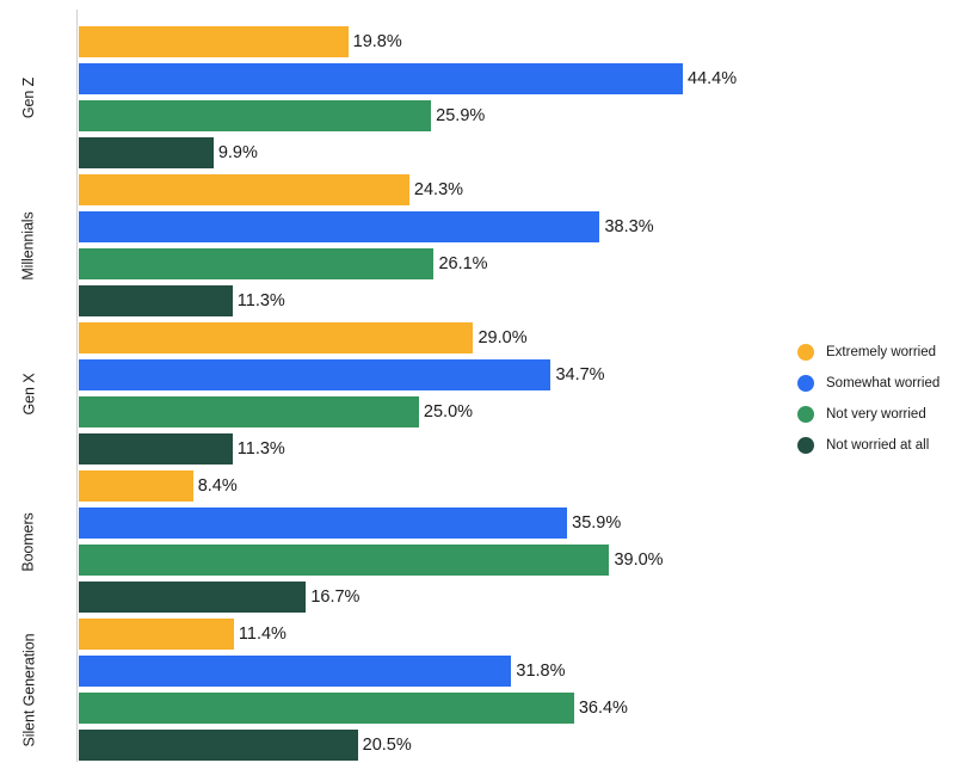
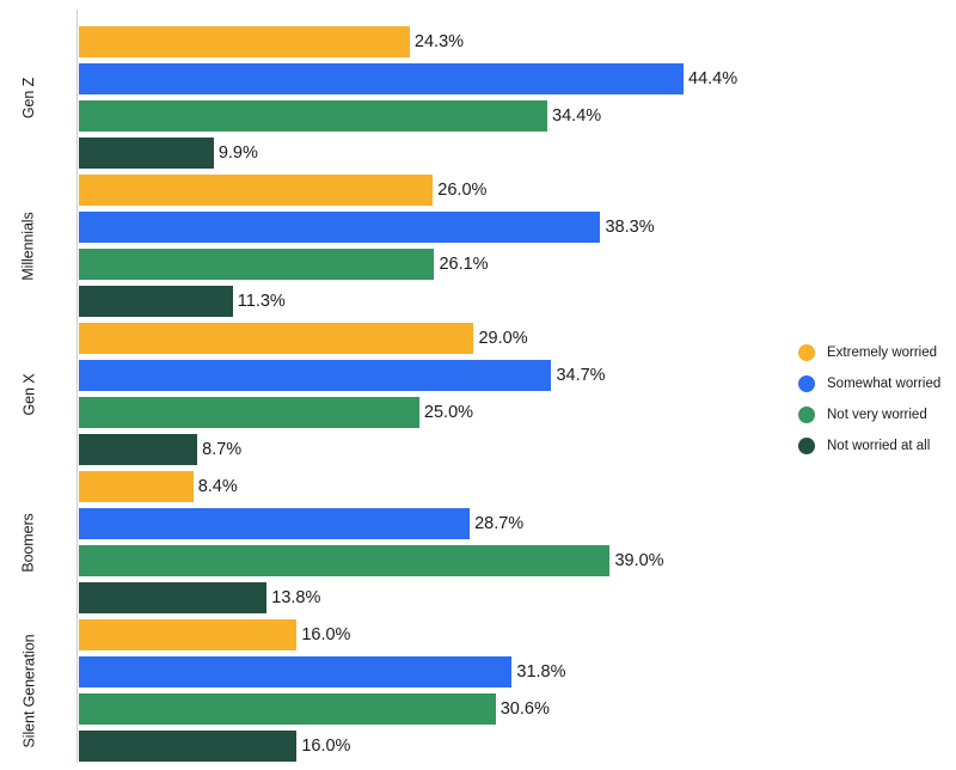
Extremely worried/Gen Z: 19.8% -> 24.3%
Not very worried/Gen Z: 25.9% -> 34.4%
Extremely worried/Millennials: 24.3% -> 26.0%
Not worried at all/Gen X: 11.3% -> 8.7%
Somewhat worried/Boomers: 35.9% -> 28.7%
Not worried at all/Boomers: 16.7% -> 13.8%
Extremely worried/Silent Generation: 11.4% -> 16.0%
Not very worried/Silent Generation: 36.4% -> 30.6%
Not worried at all/Silent Generation: 20.5% -> 16.0%
